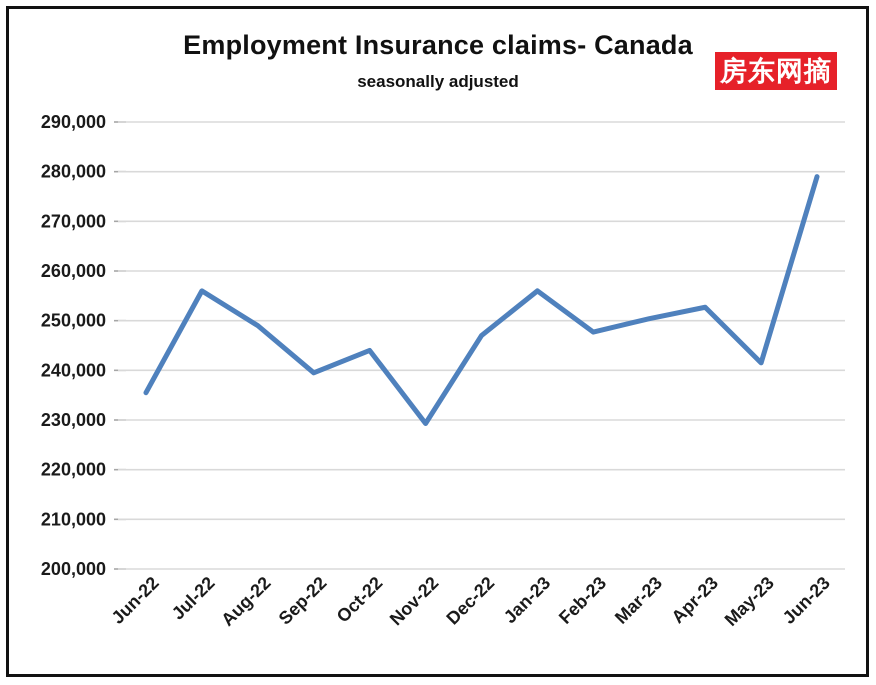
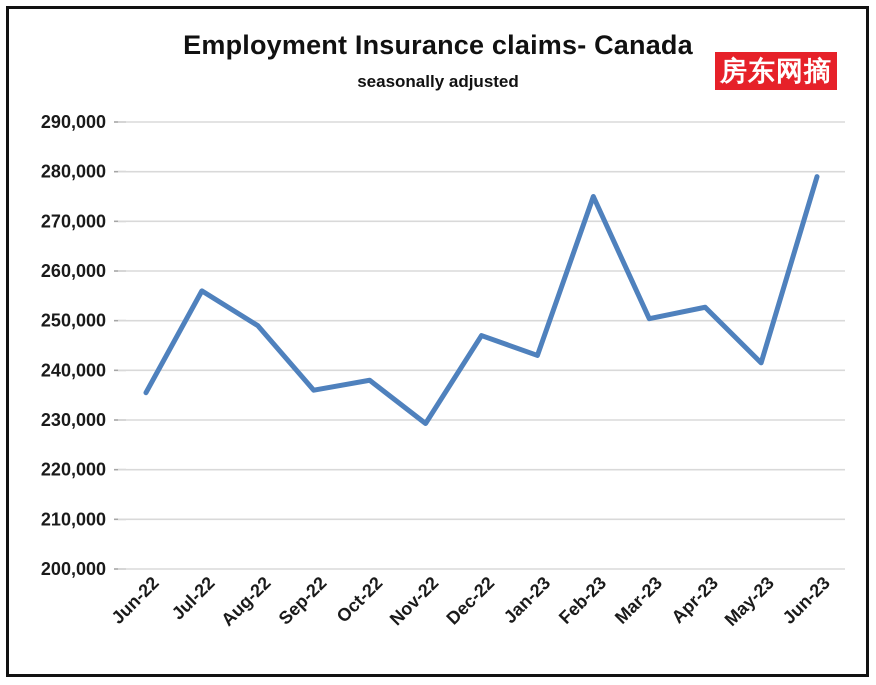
Sep-22: 240000 -> 236000
Oct-22: 244000 -> 238000
Jan-23: 256000 -> 243000
Feb-23: 248000 -> 275000
